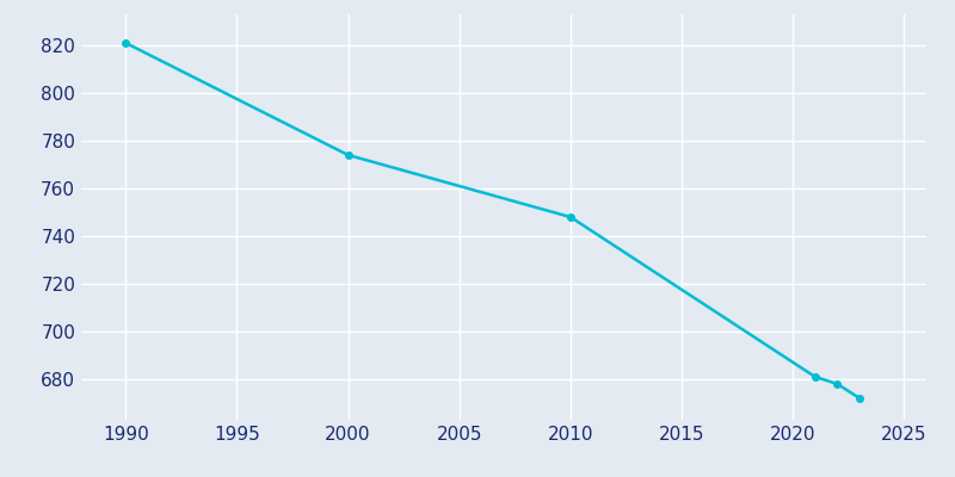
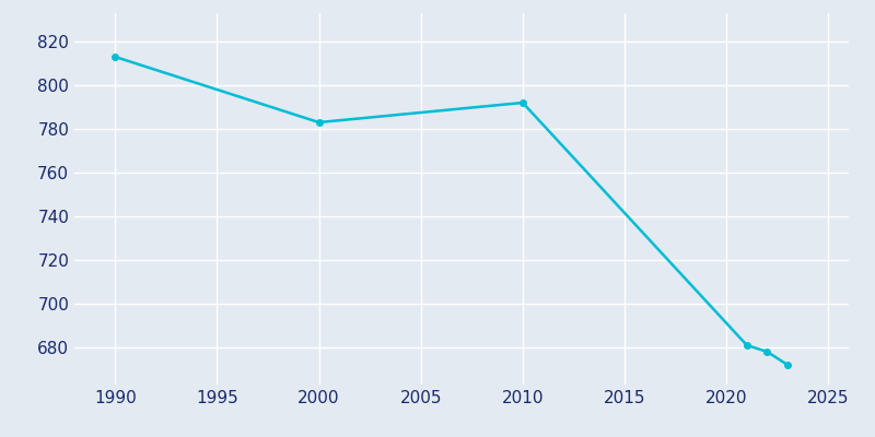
1990: 821 -> 813
2000: 774 -> 783
2010: 748 -> 792
